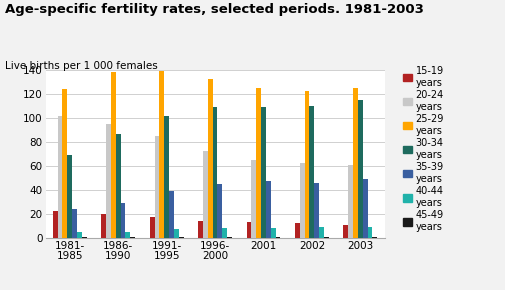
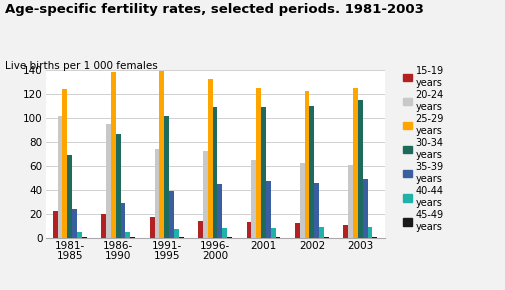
20-24 years/1991- 1995: 85 -> 74
